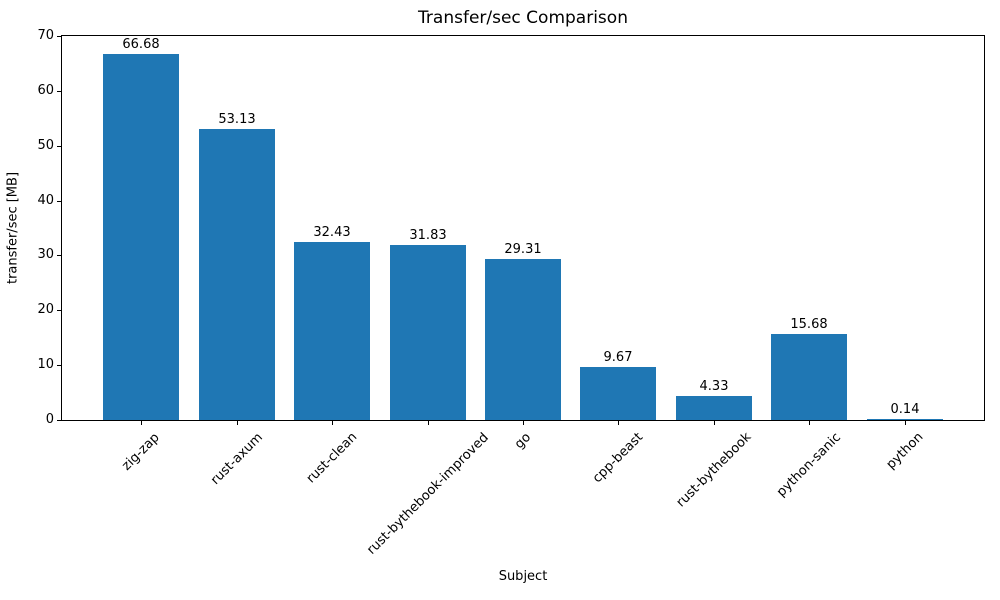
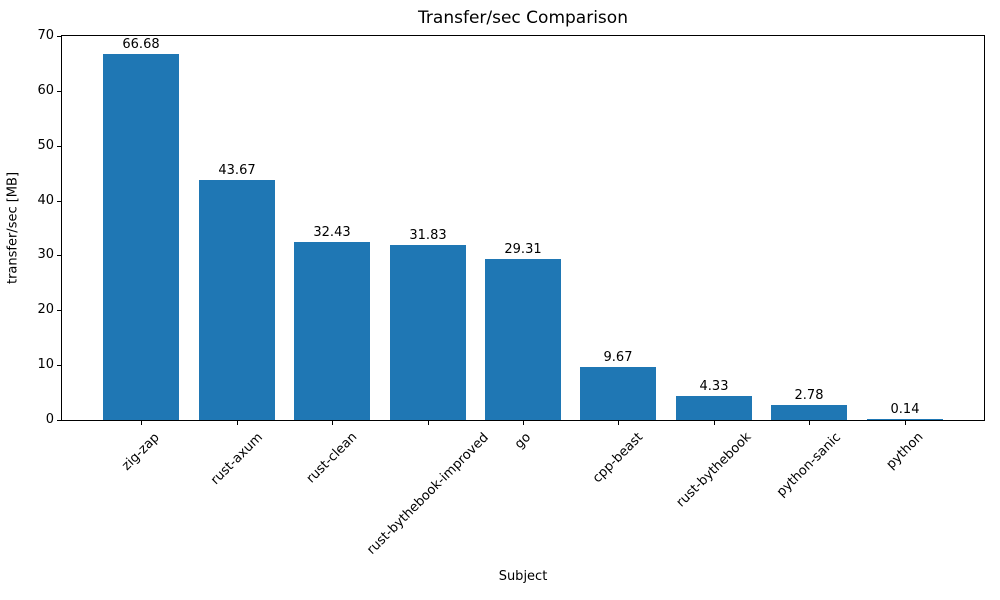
rust-axum: 53.13 -> 43.67
python-sanic: 15.68 -> 2.78
